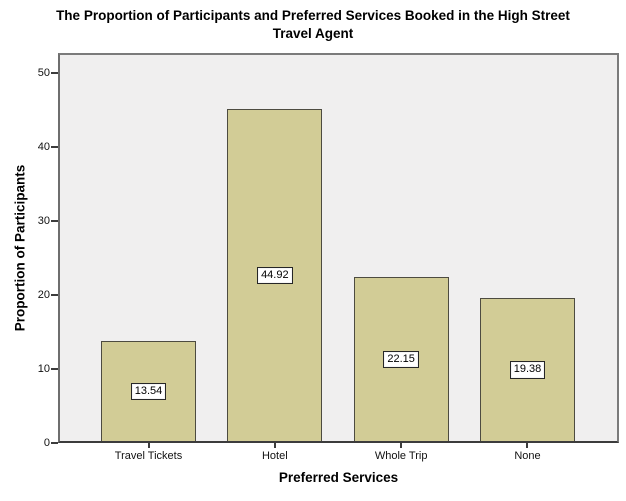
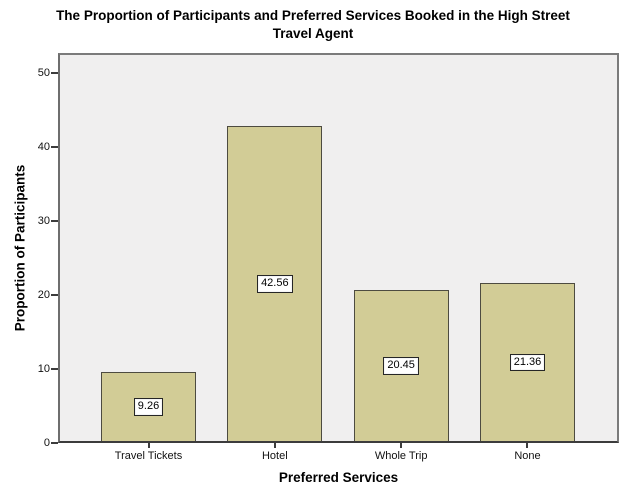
Travel Tickets: 13.54 -> 9.26
Hotel: 44.92 -> 42.56
Whole Trip: 22.15 -> 20.45
None: 19.38 -> 21.36
